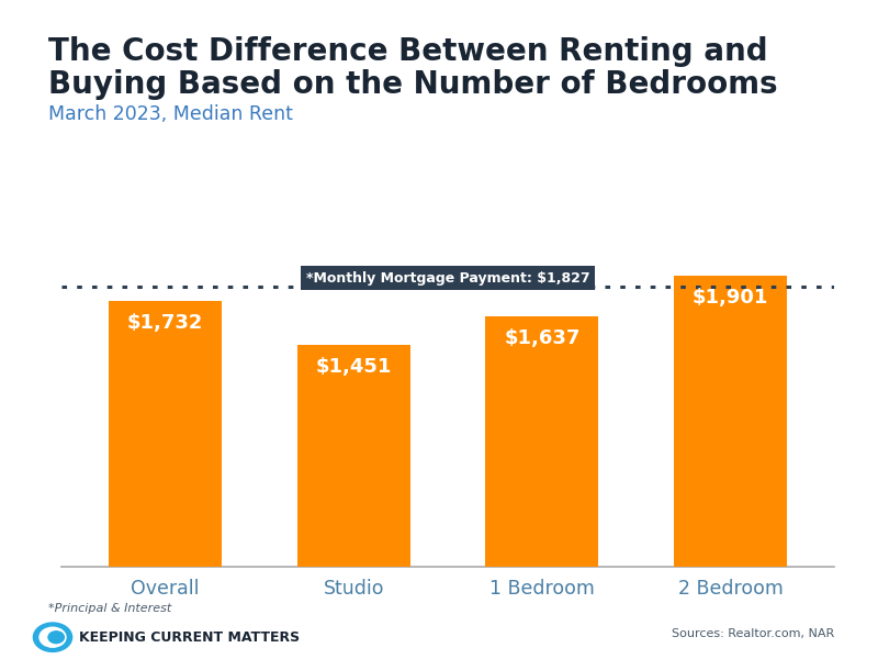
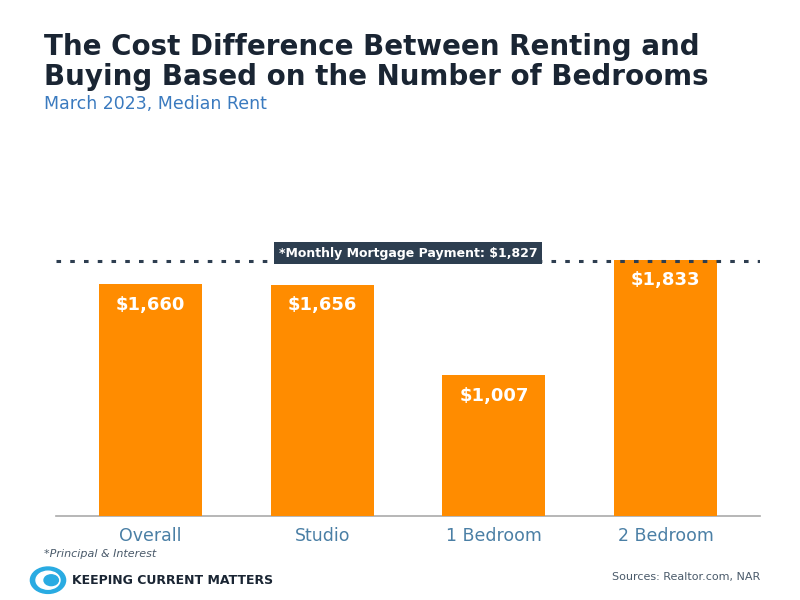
Overall: $1,732 -> $1,660
Studio: $1,451 -> $1,656
1 Bedroom: $1,637 -> $1,007
2 Bedroom: $1,901 -> $1,833
